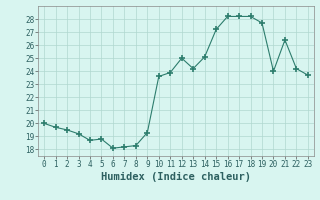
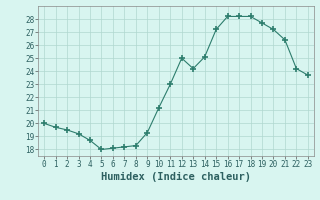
5: 18.8 -> 18.0
10: 23.6 -> 21.2
11: 23.9 -> 23.0
20: 24.0 -> 27.2
